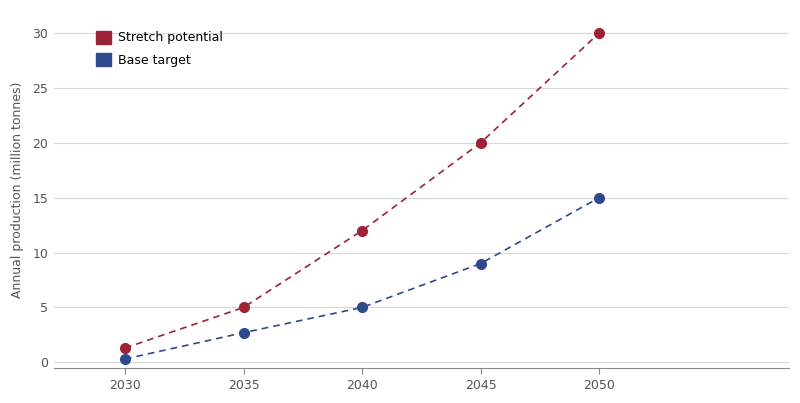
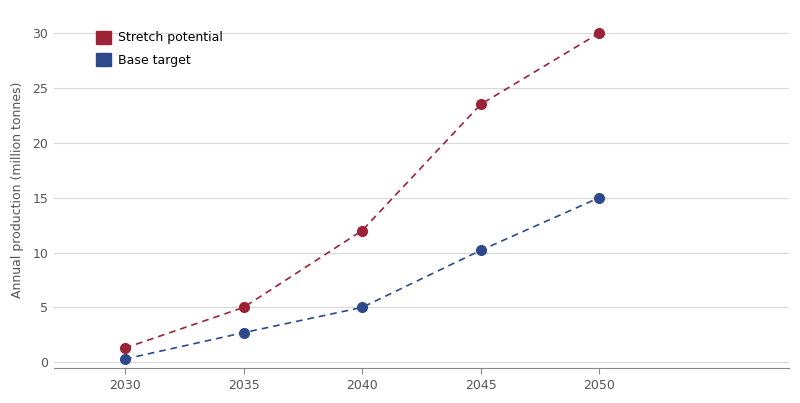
Stretch potential/2045: 20.0 -> 23.5
Base target/2045: 9.0 -> 10.2
